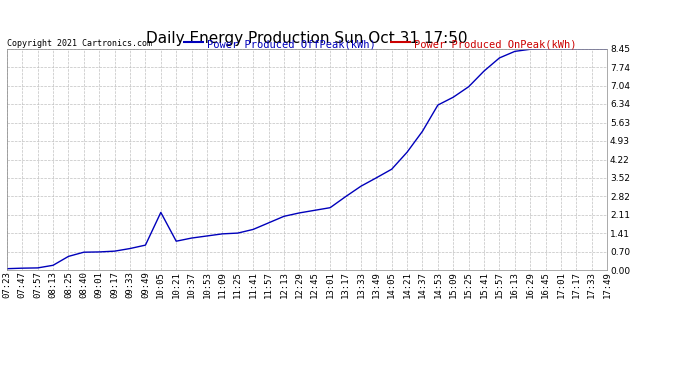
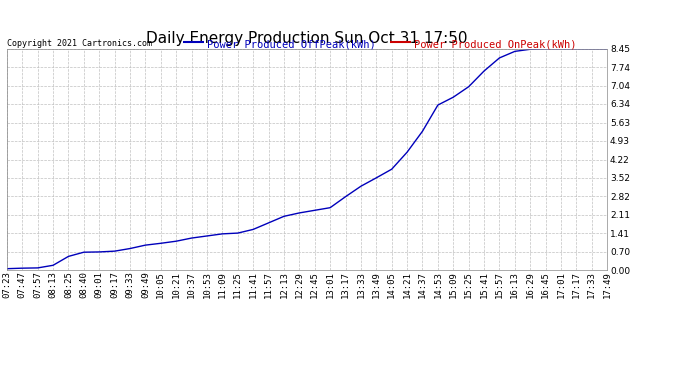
10:05: 2.20 -> 1.02
